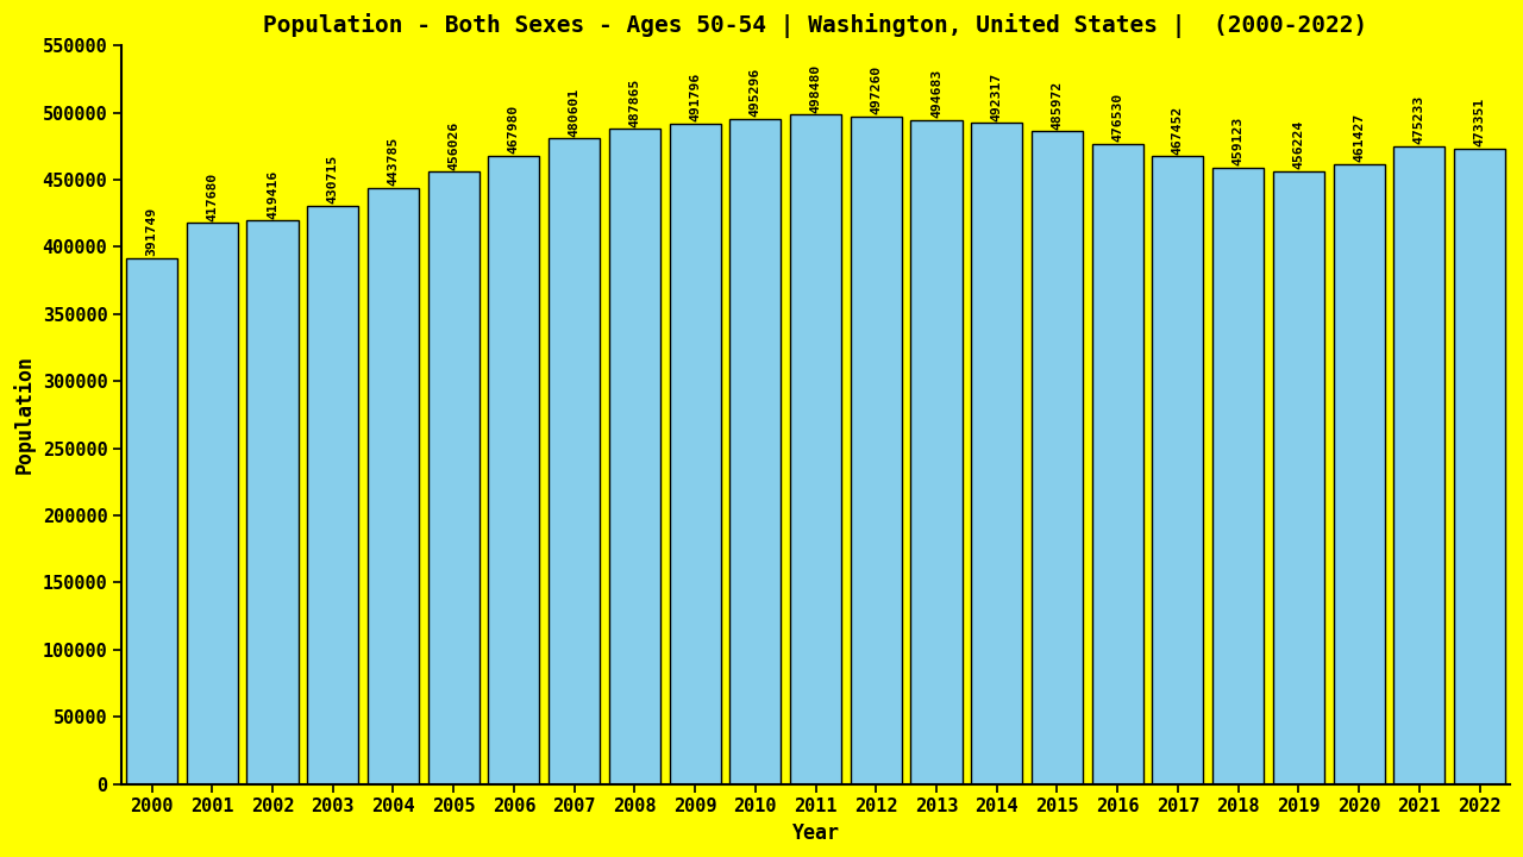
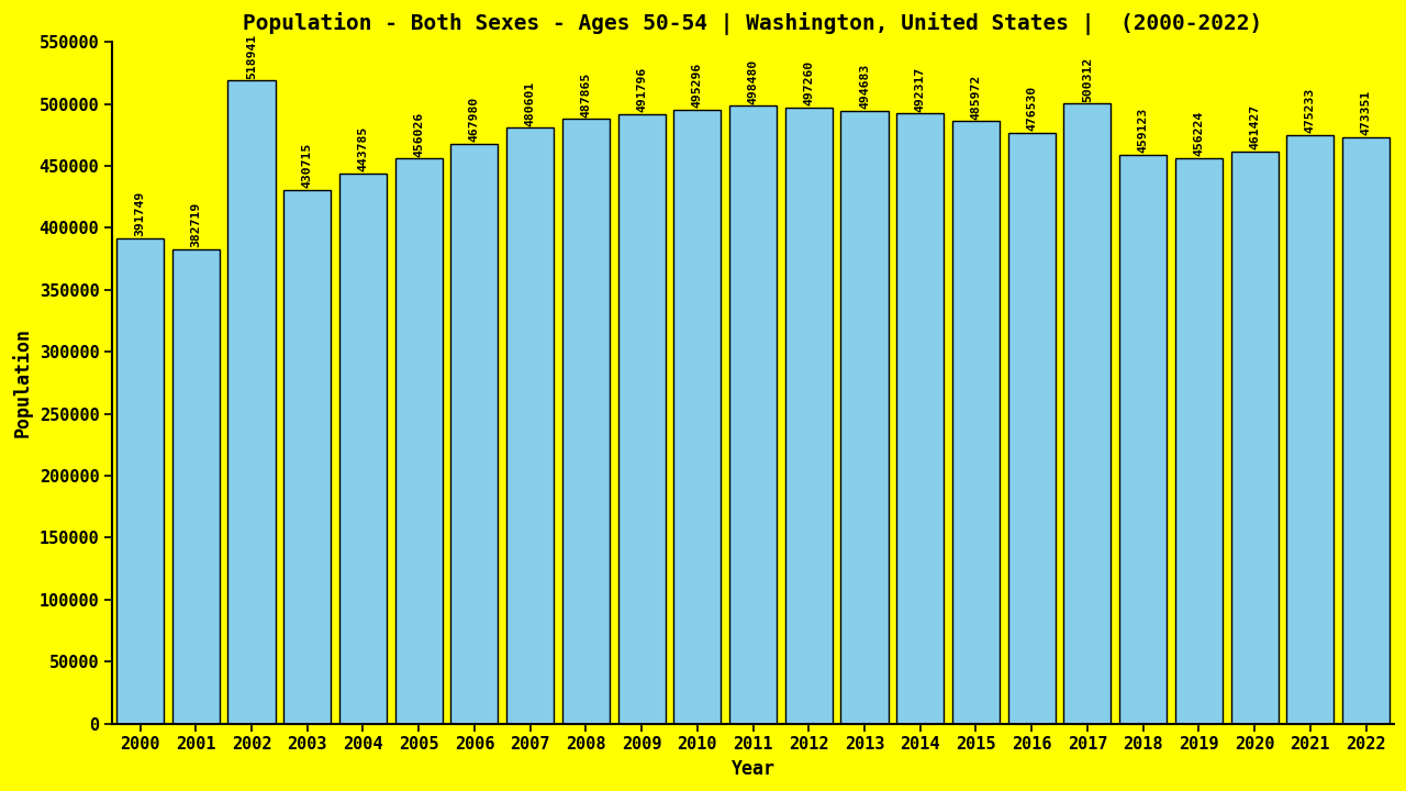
2001: 417680 -> 382719
2002: 419416 -> 518941
2017: 467452 -> 500312
